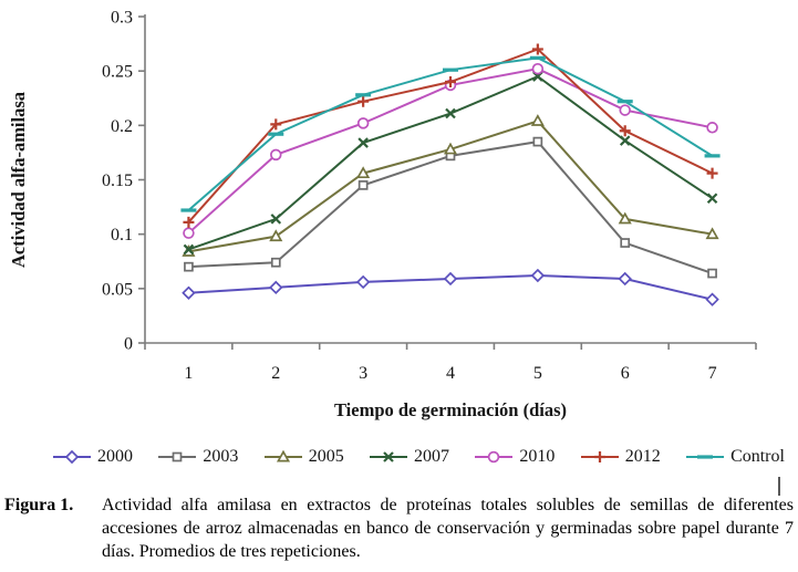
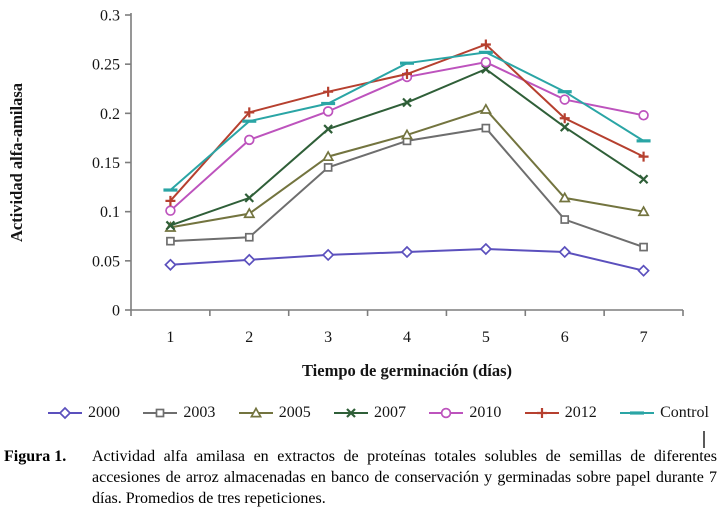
Control/3: 0.23 -> 0.21
